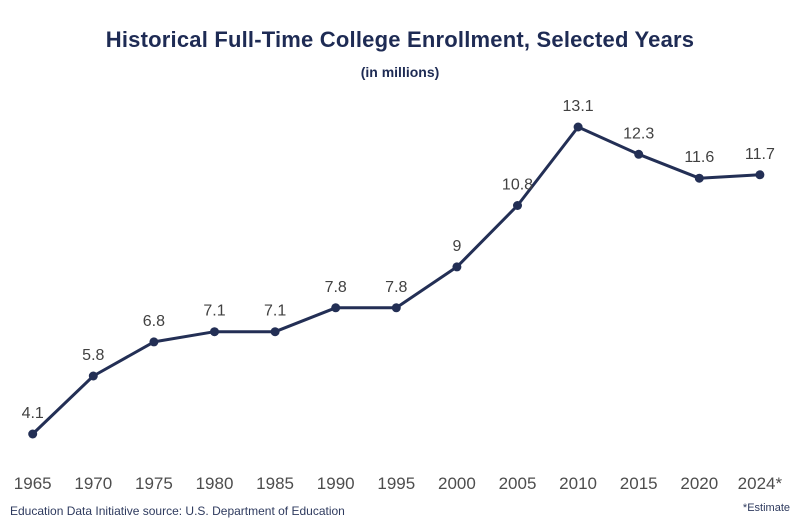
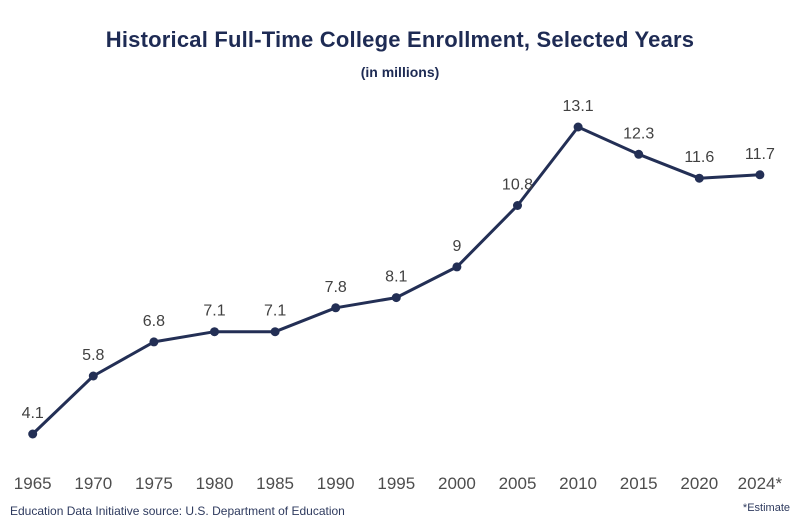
1995: 7.8 -> 8.1
